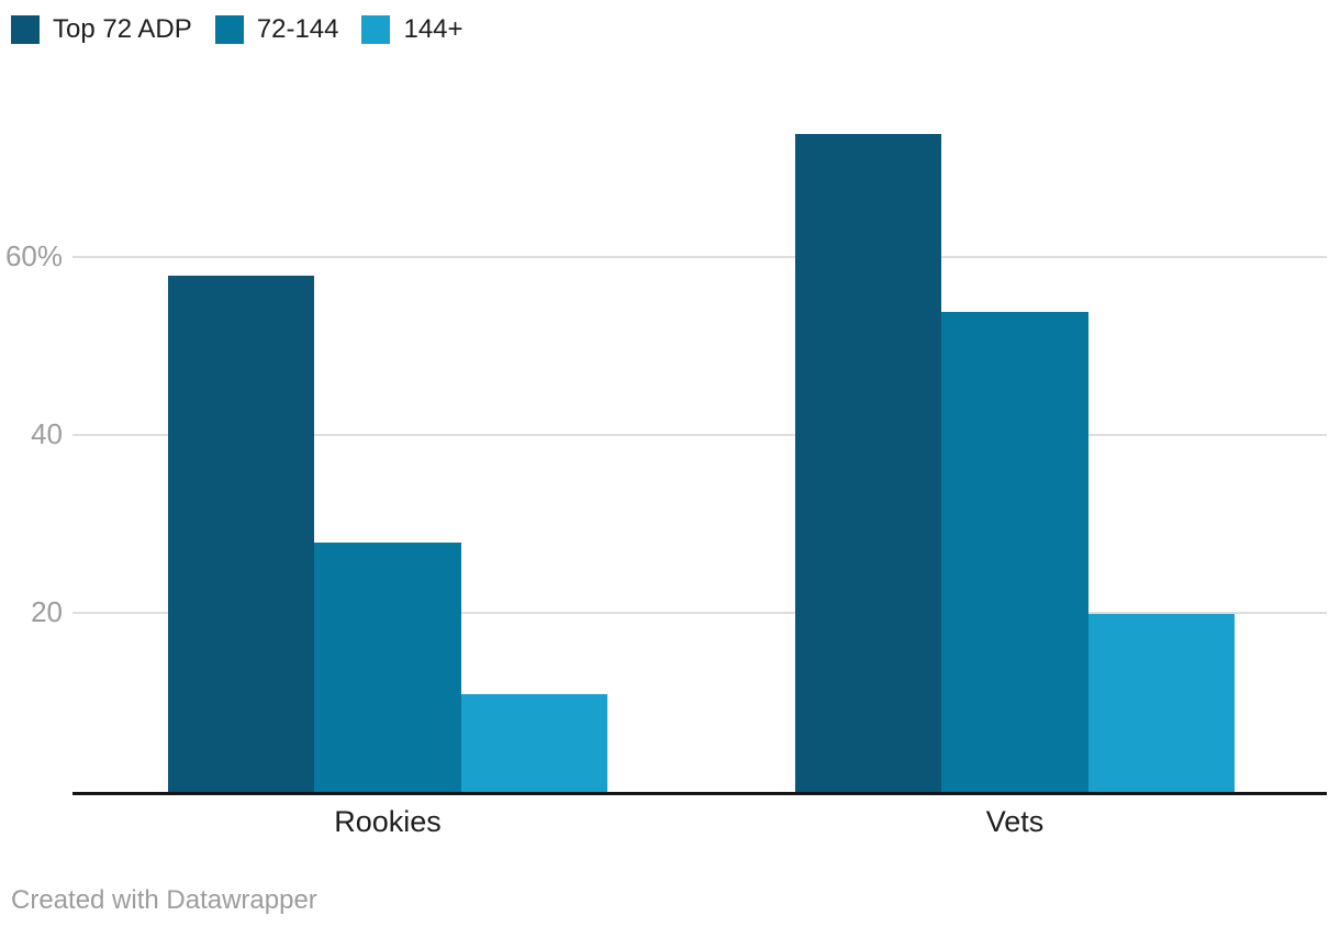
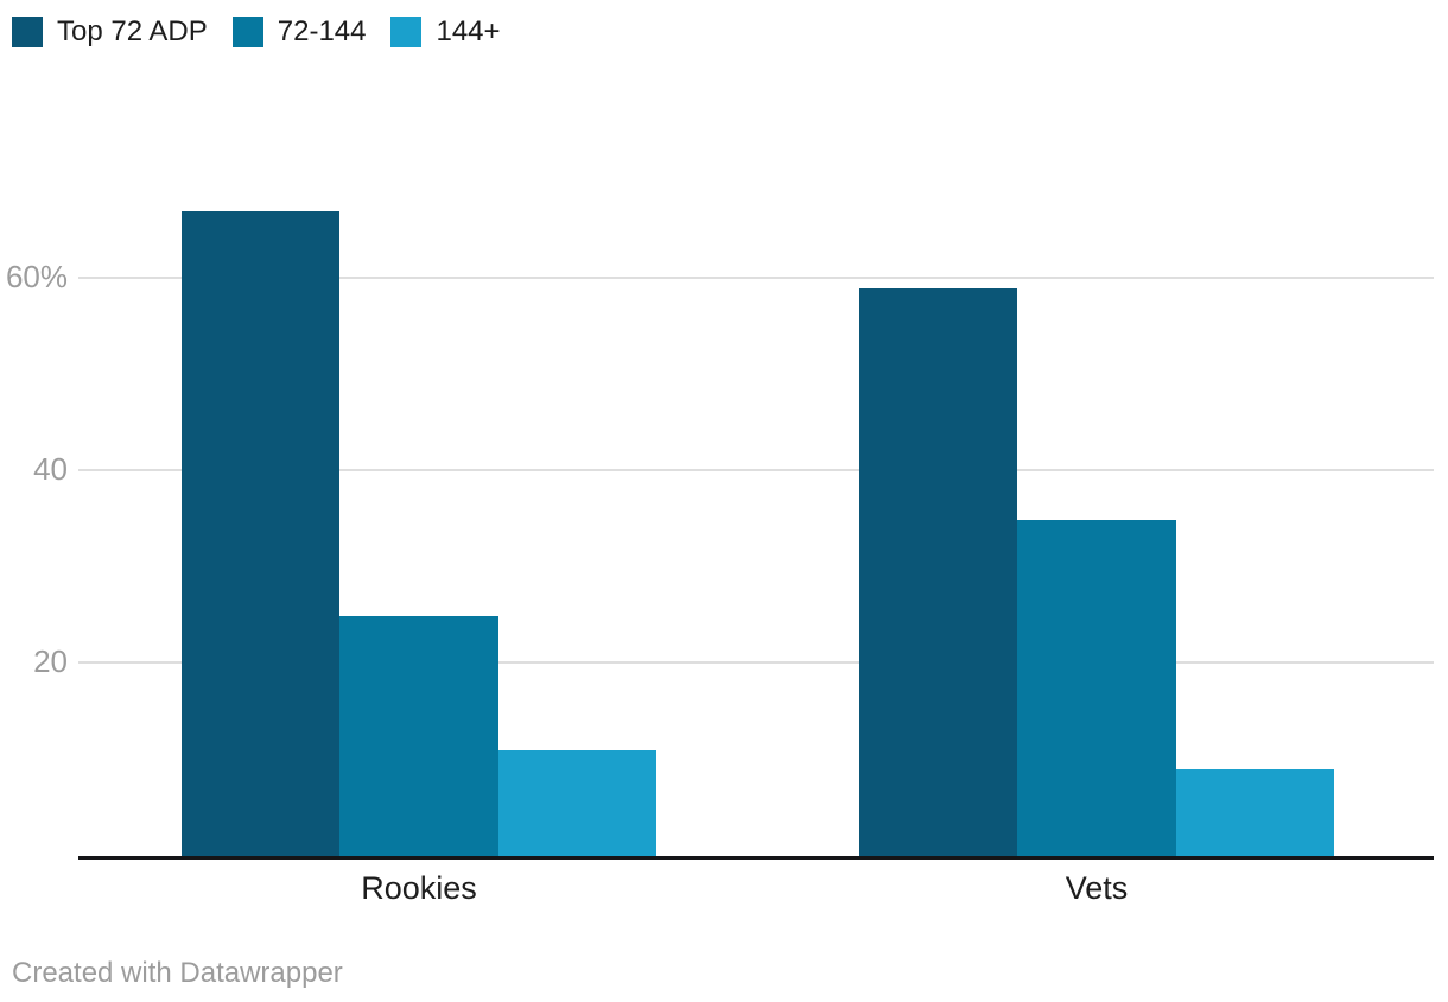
Top 72 ADP/Rookies: 58% -> 67%
72-144/Rookies: 28% -> 25%
Top 72 ADP/Vets: 74% -> 59%
72-144/Vets: 54% -> 35%
144+/Vets: 20% -> 9%
